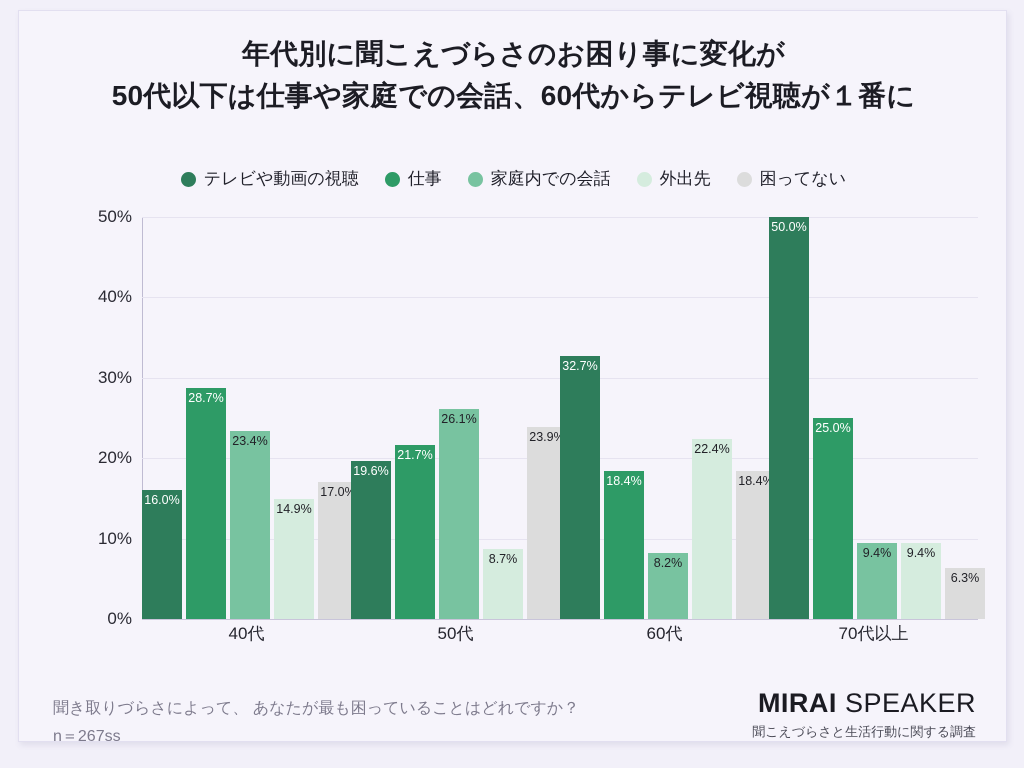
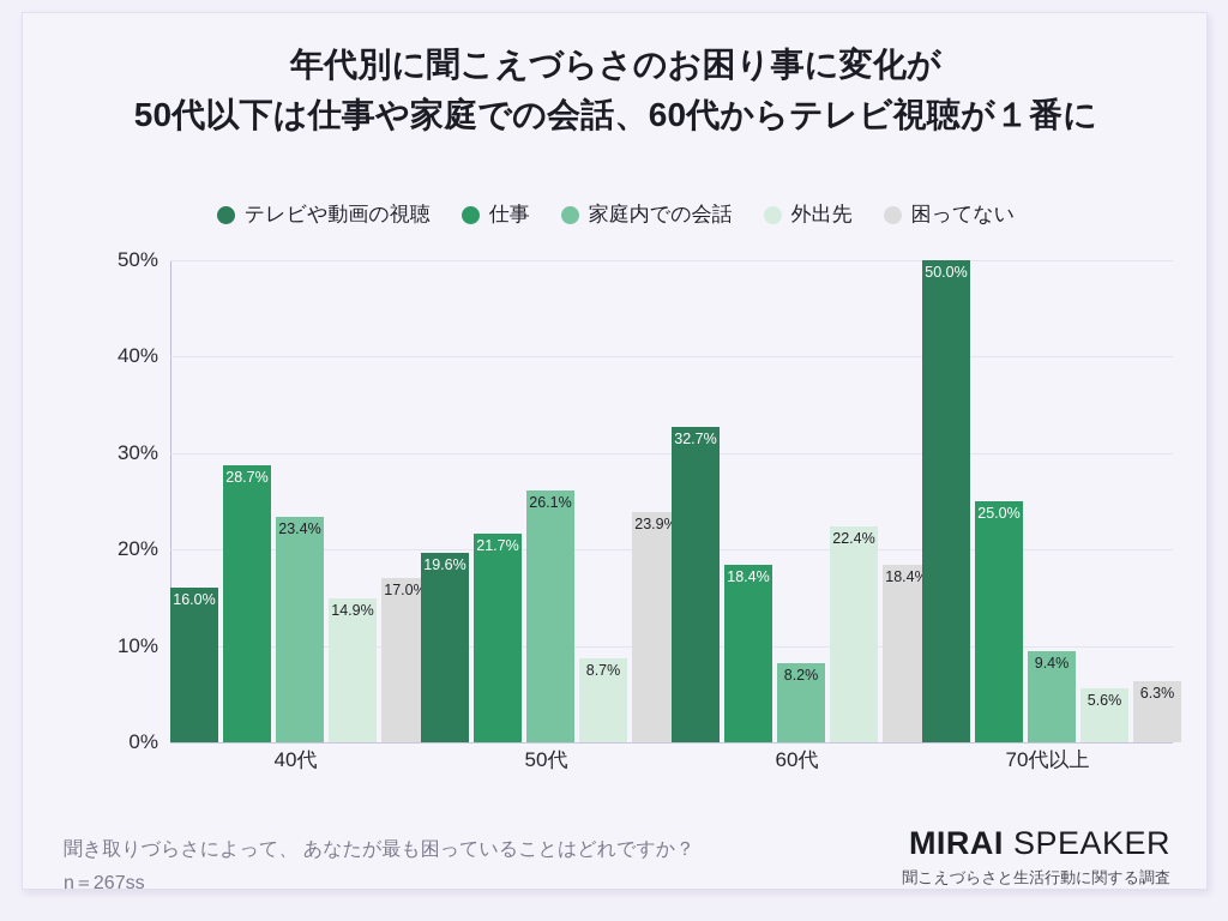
外出先/70代以上: 9.4% -> 5.6%
